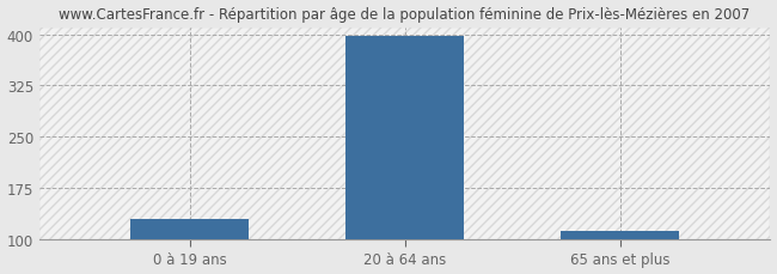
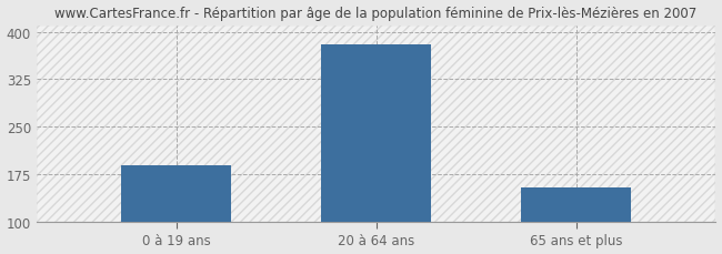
0 à 19 ans: 130 -> 190
20 à 64 ans: 397 -> 380
65 ans et plus: 113 -> 154
